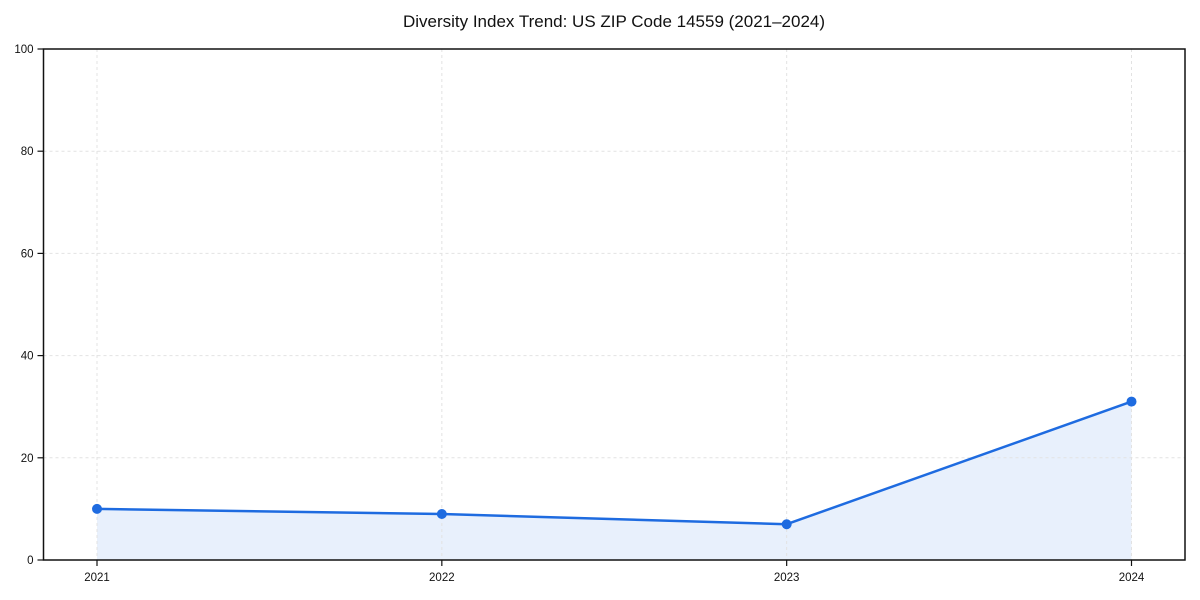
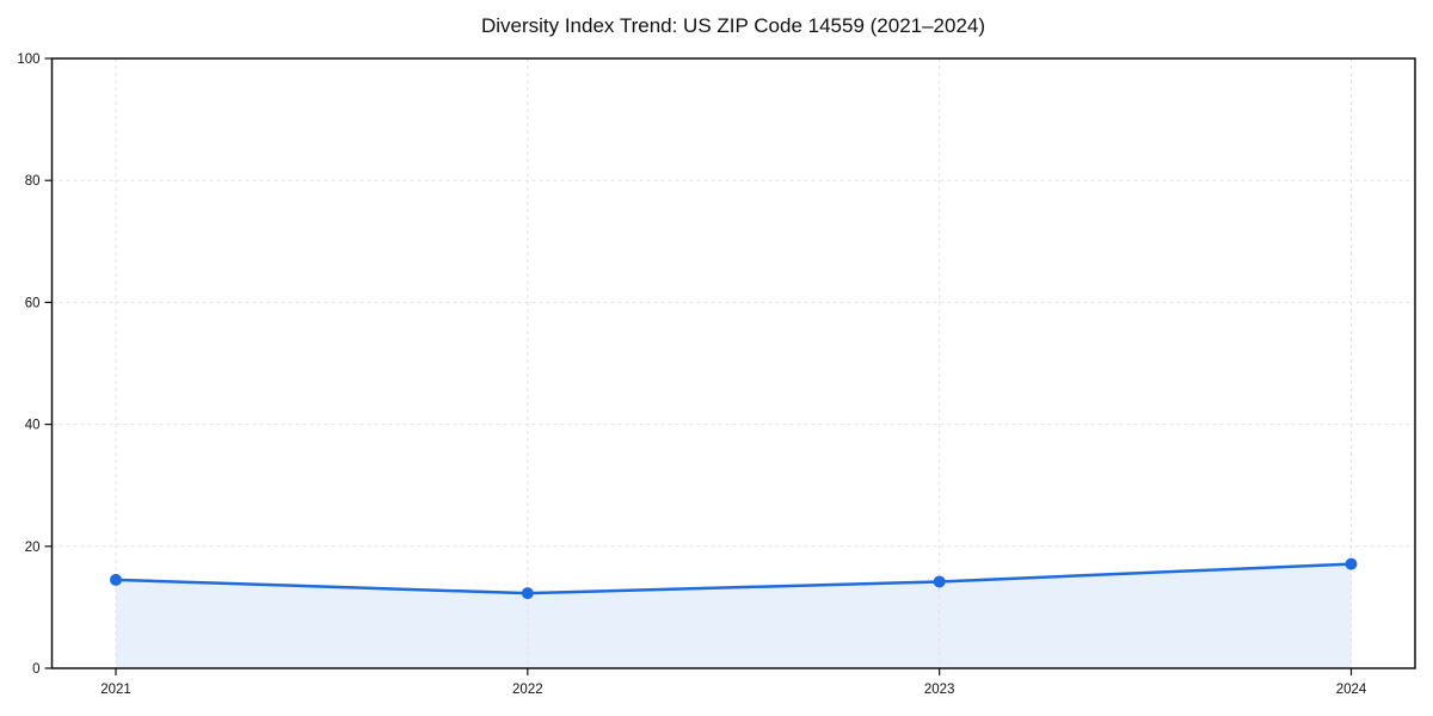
2021: 10 -> 14
2022: 9 -> 12
2023: 7 -> 14
2024: 31 -> 17
